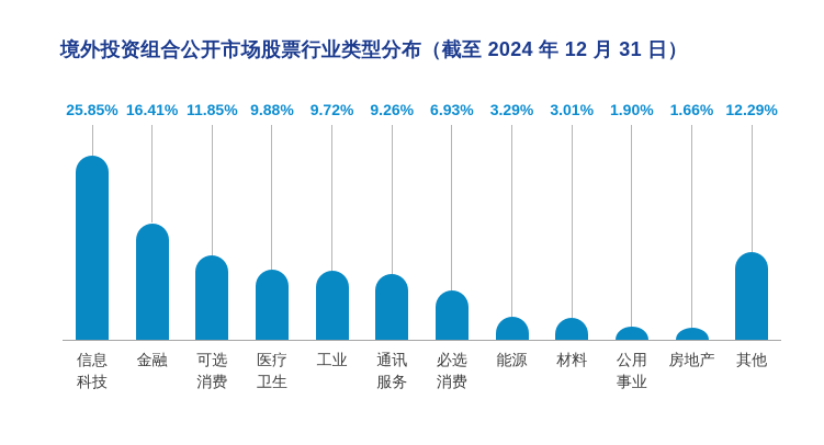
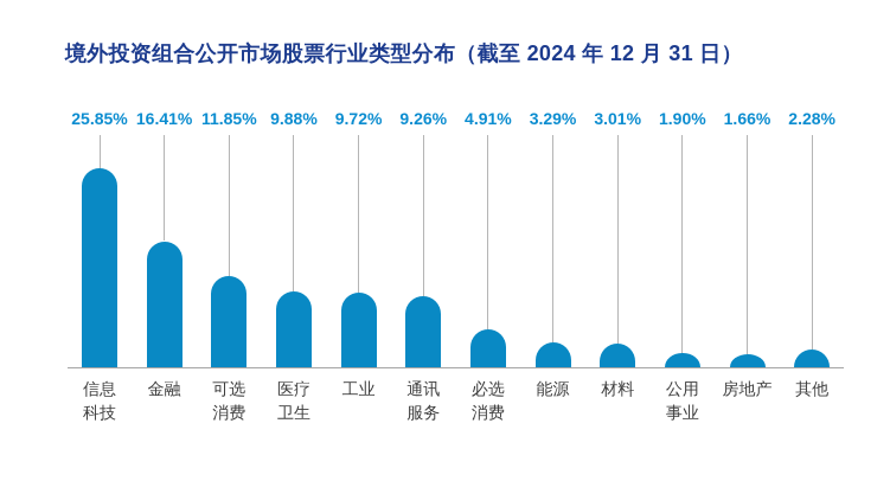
必选消费: 6.93% -> 4.91%
其他: 12.29% -> 2.28%
